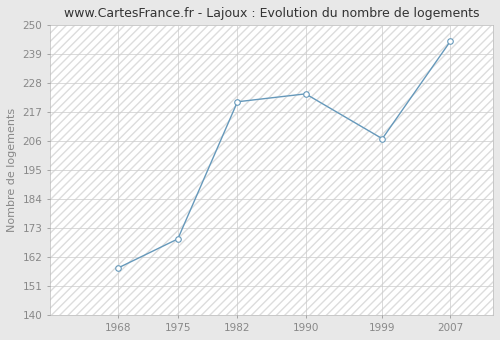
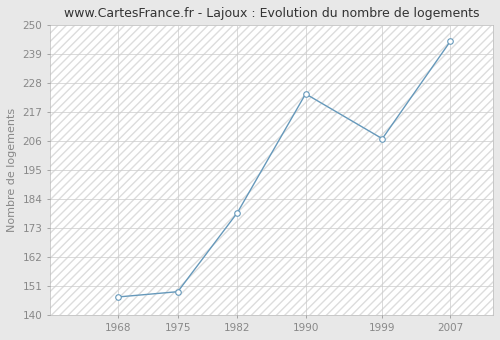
1968: 158 -> 147
1975: 169 -> 149
1982: 221 -> 179
